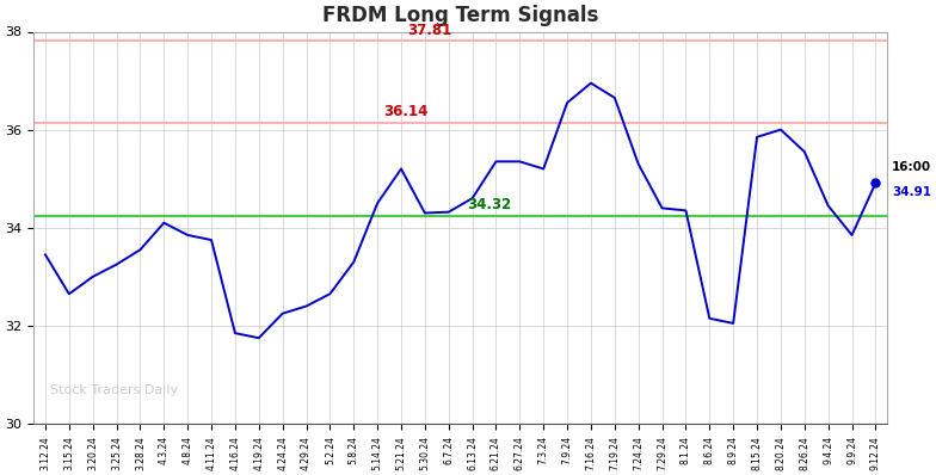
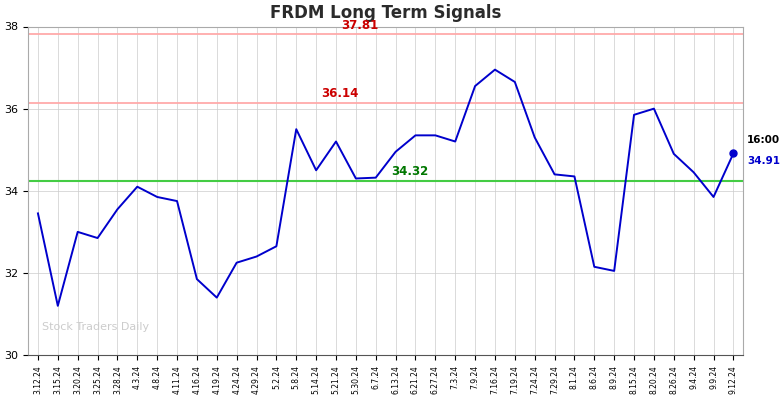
3.15.24: 32.65 -> 31.20
3.25.24: 33.25 -> 32.85
4.19.24: 31.75 -> 31.40
5.8.24: 33.30 -> 35.50
6.13.24: 34.60 -> 34.95
8.26.24: 35.55 -> 34.90
